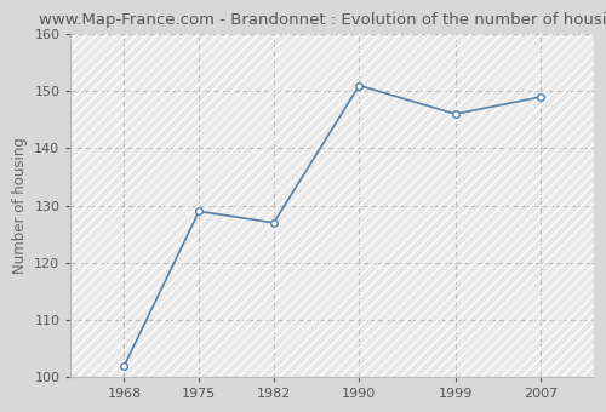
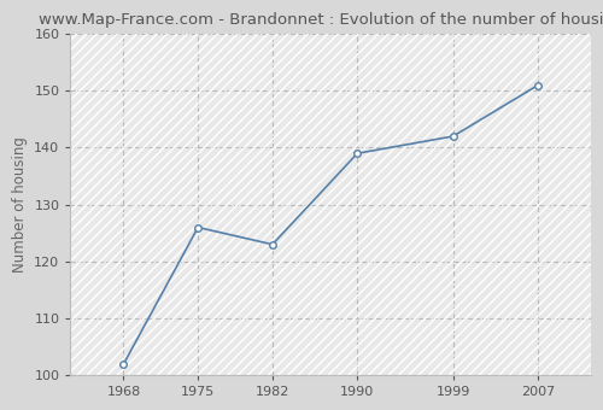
1975: 129 -> 126
1982: 127 -> 123
1990: 151 -> 139
1999: 146 -> 142
2007: 149 -> 151
